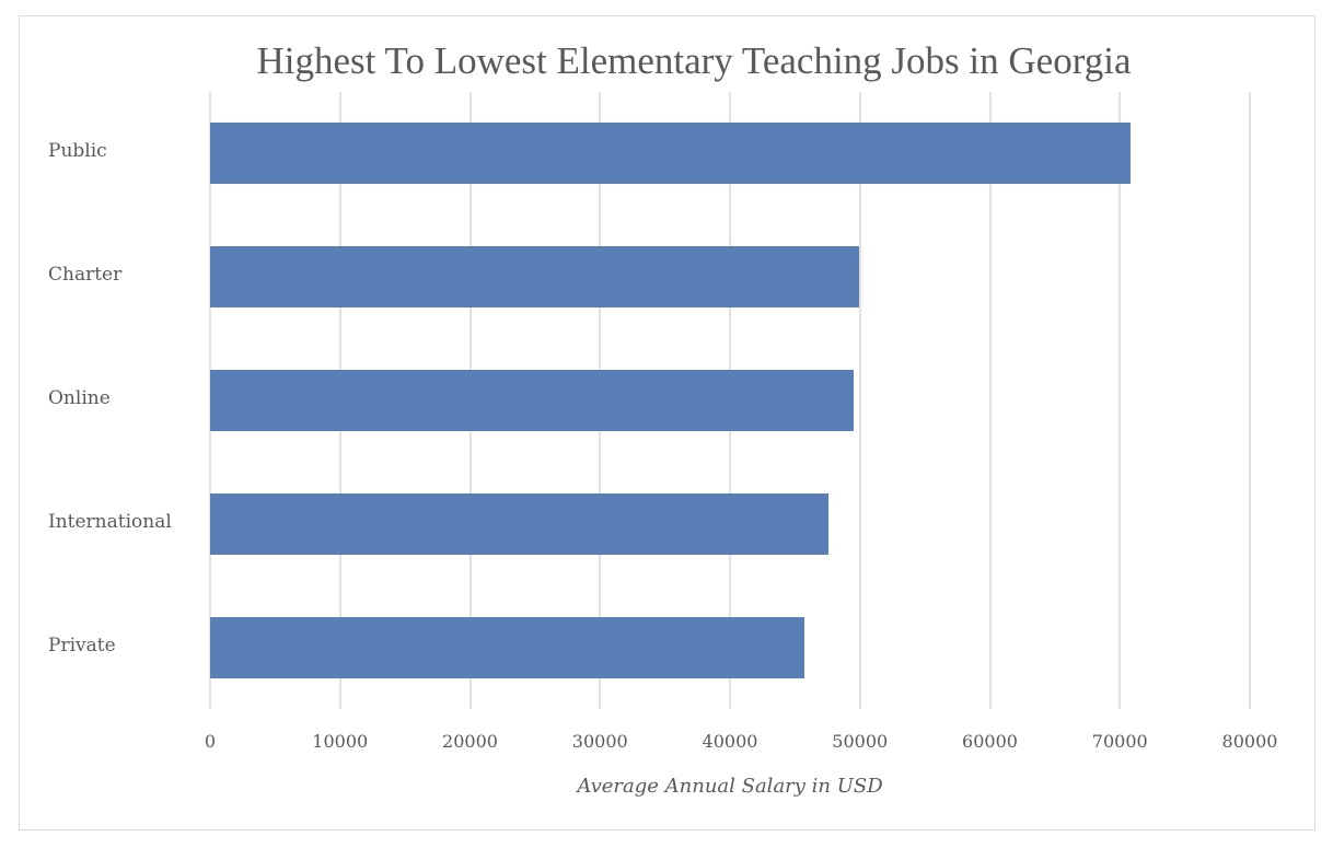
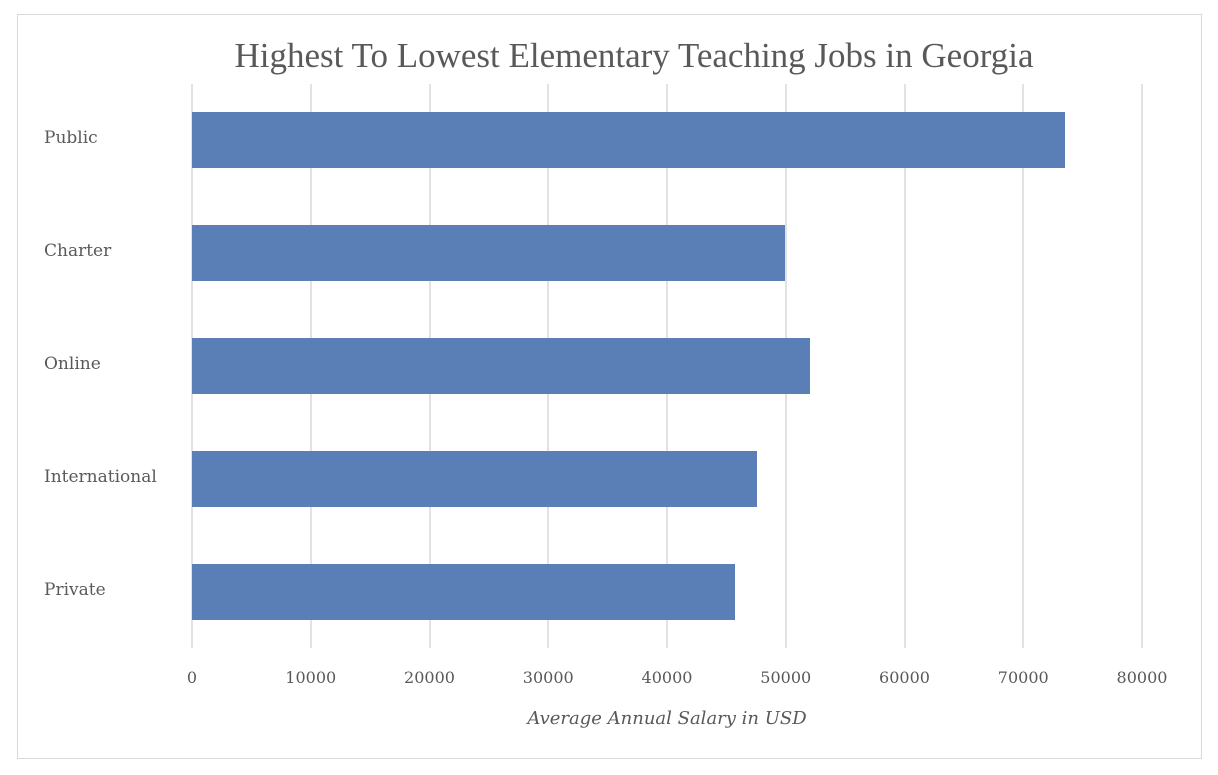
Public: 70800 -> 73500
Online: 49500 -> 52000
